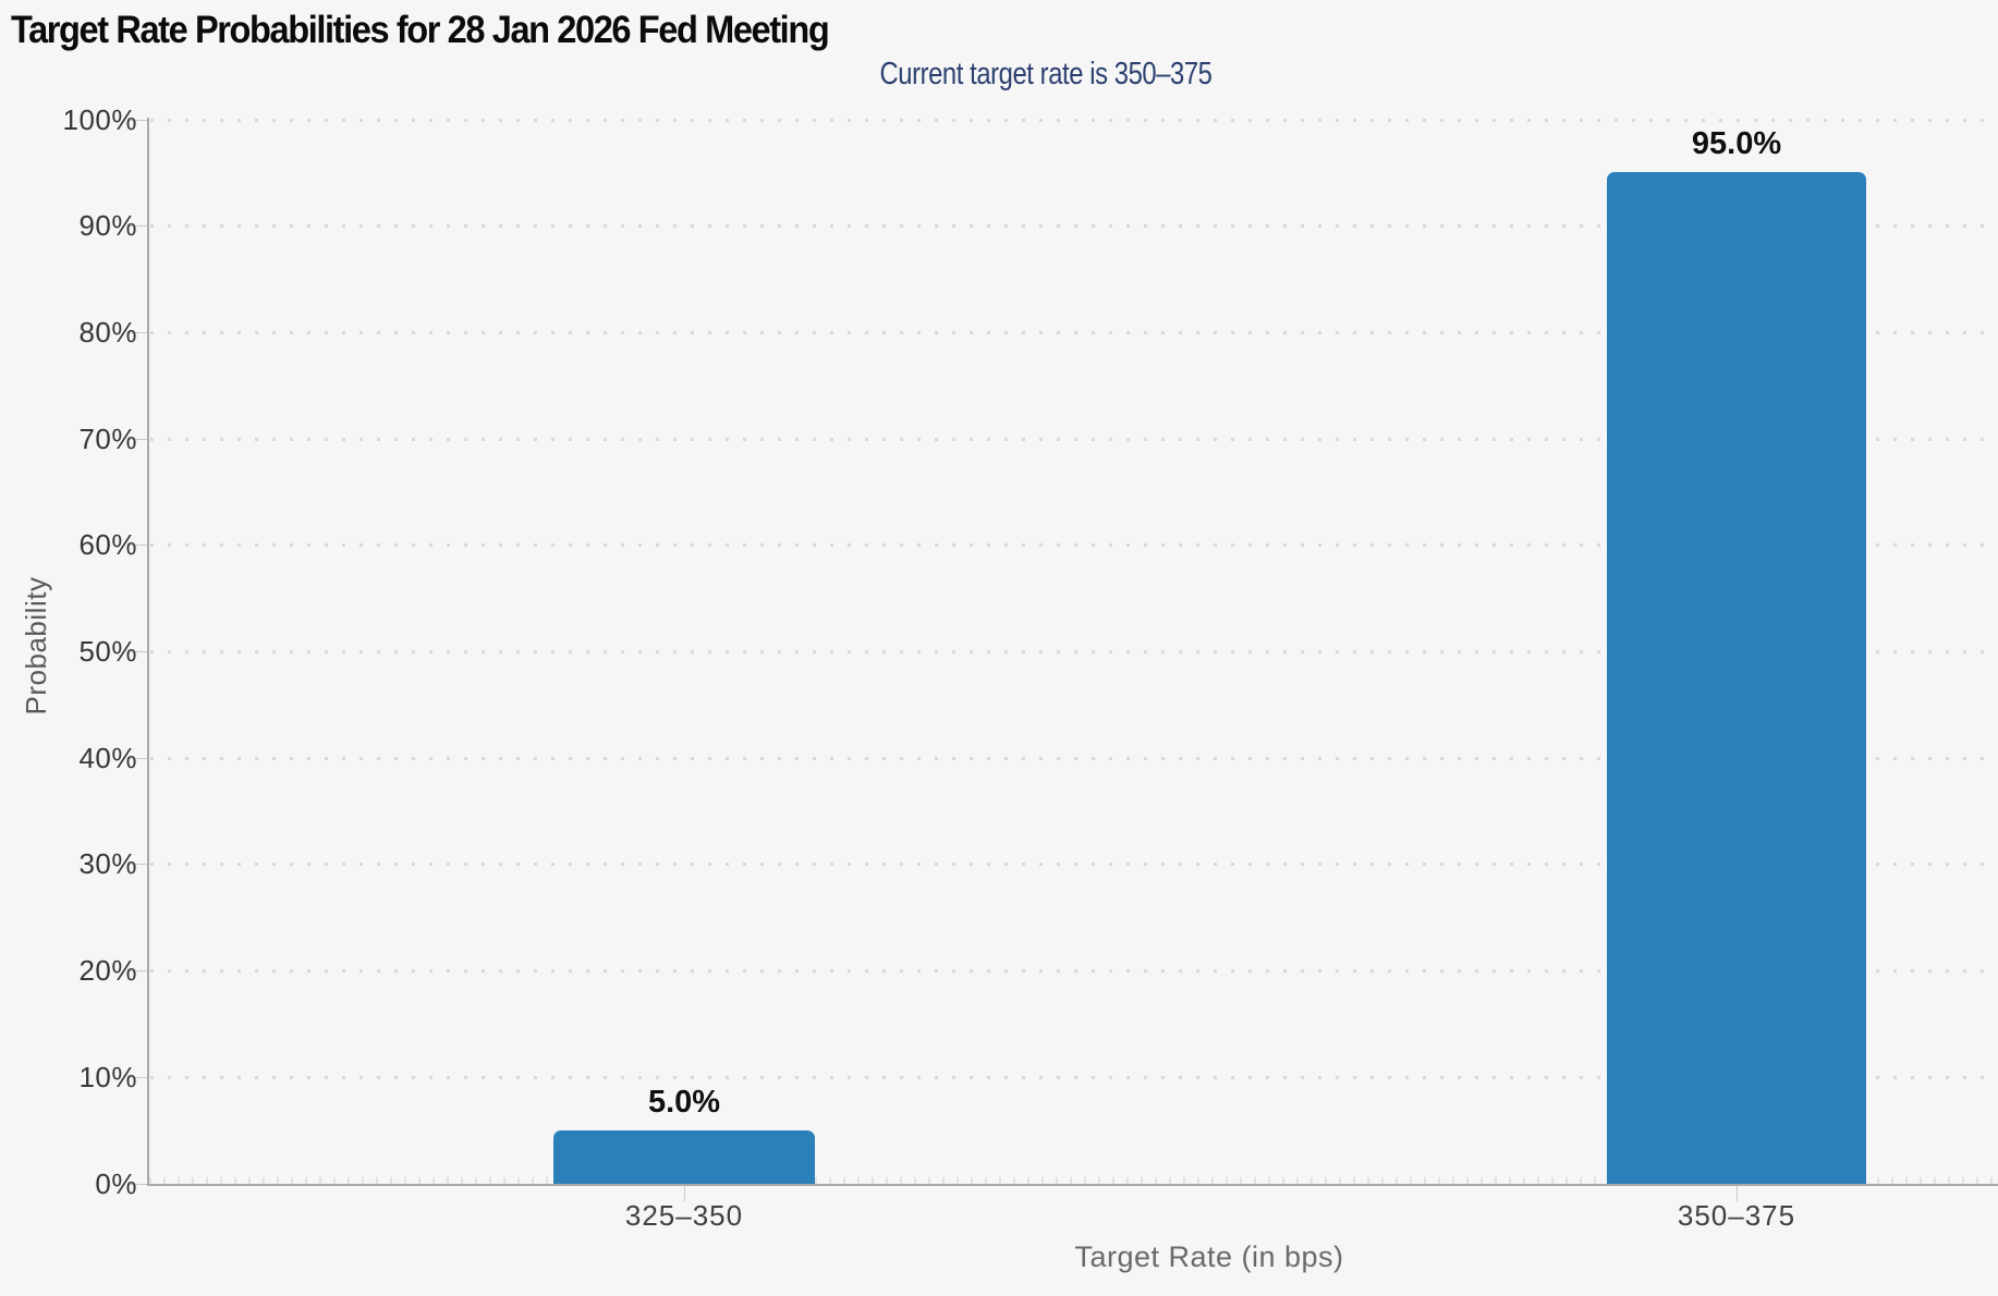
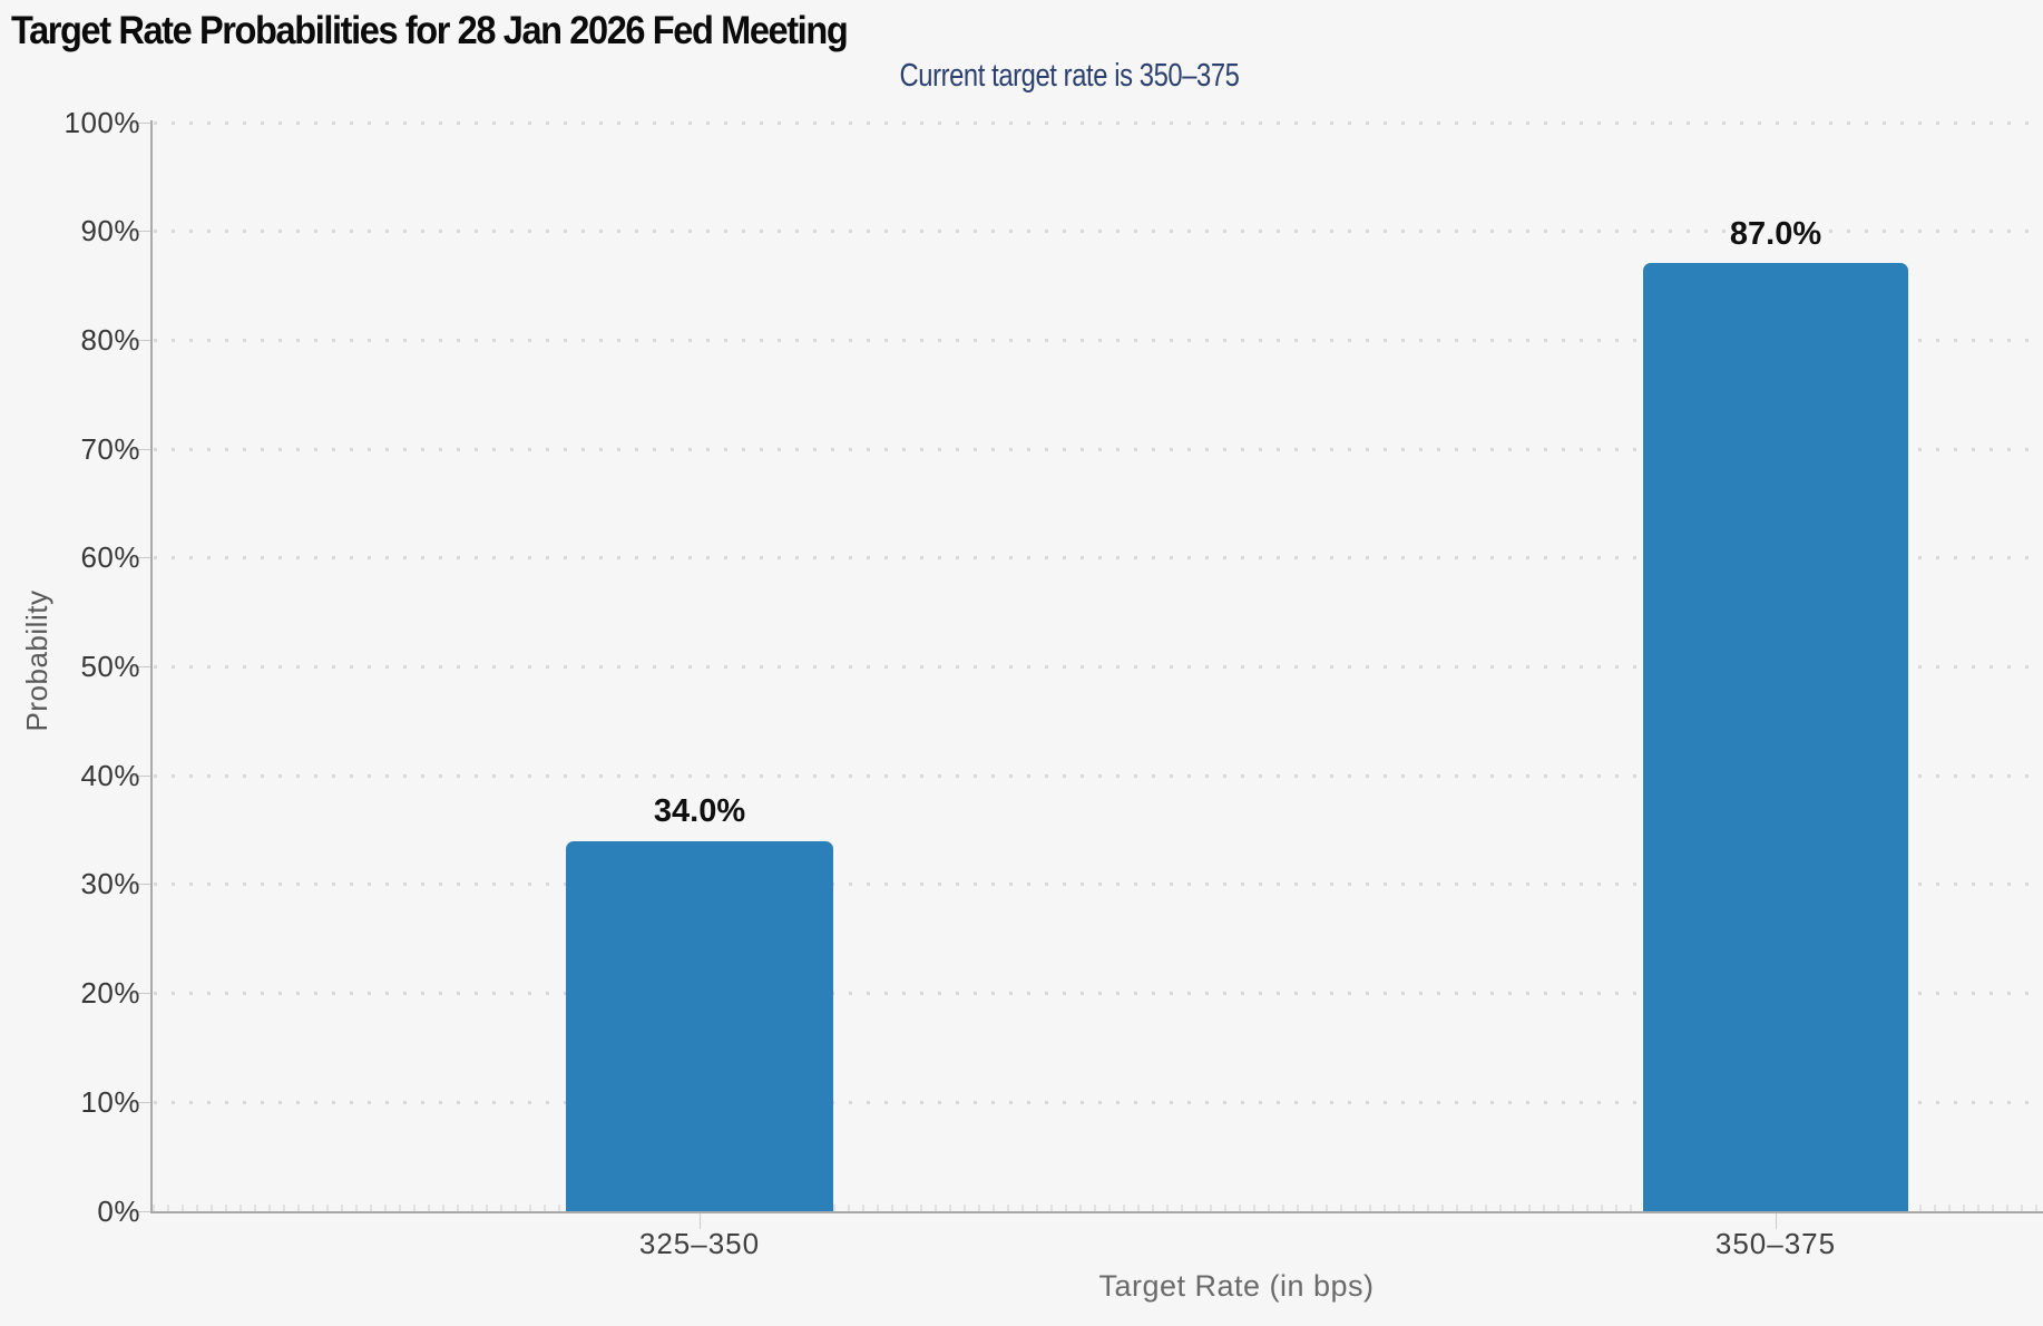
325–350: 5.0% -> 34.0%
350–375: 95.0% -> 87.0%
